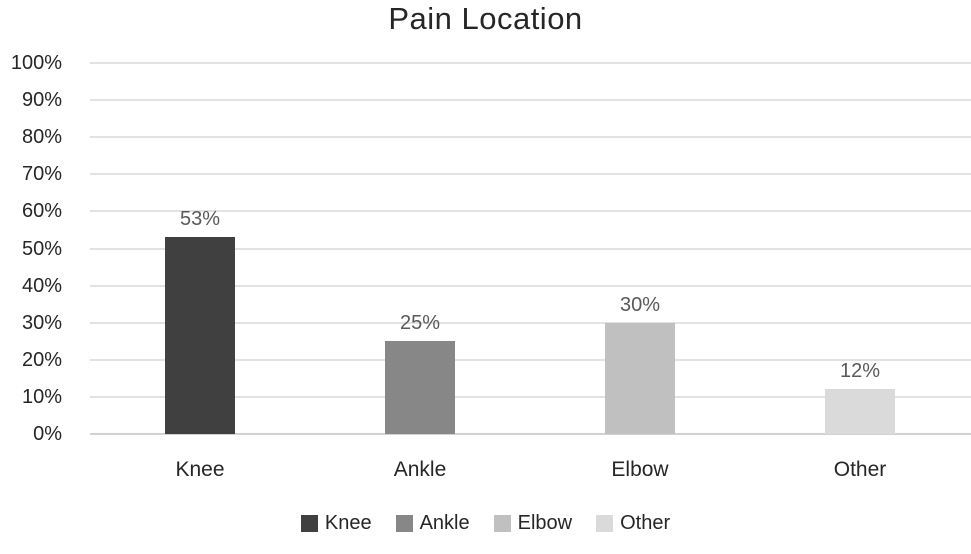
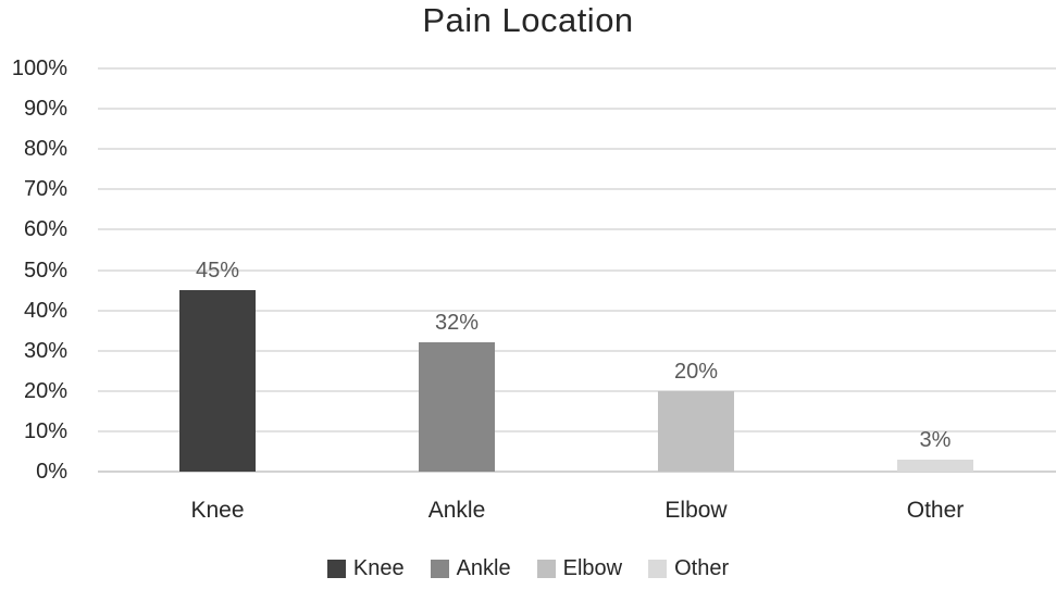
Knee: 53% -> 45%
Ankle: 25% -> 32%
Elbow: 30% -> 20%
Other: 12% -> 3%
